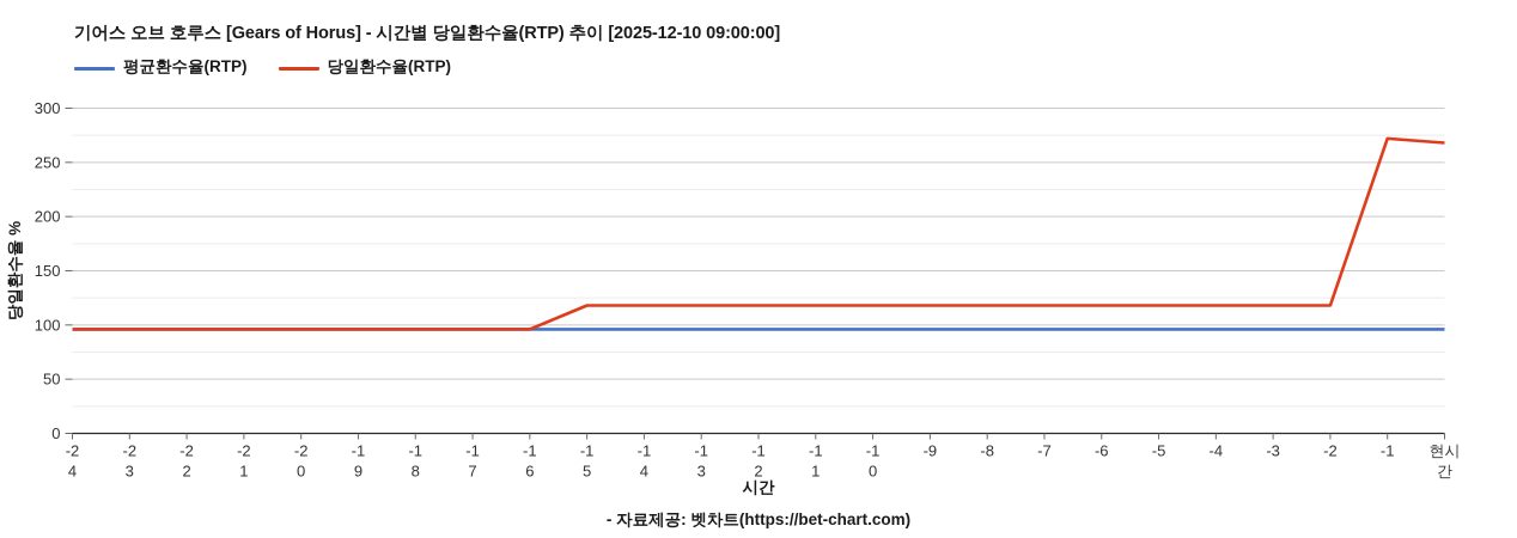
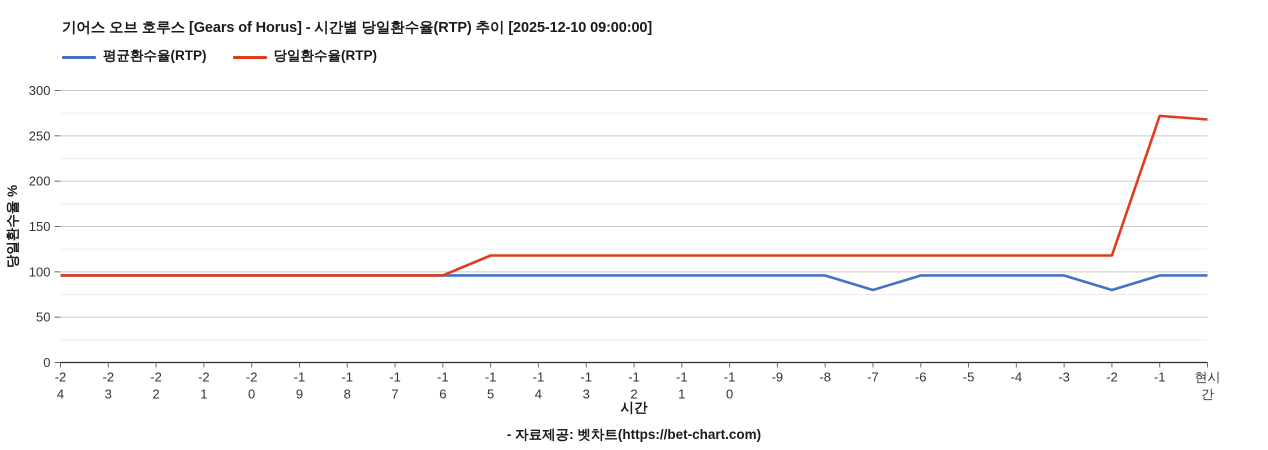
평균환수율(RTP)/-7: 100 -> 80
평균환수율(RTP)/-2: 100 -> 80
